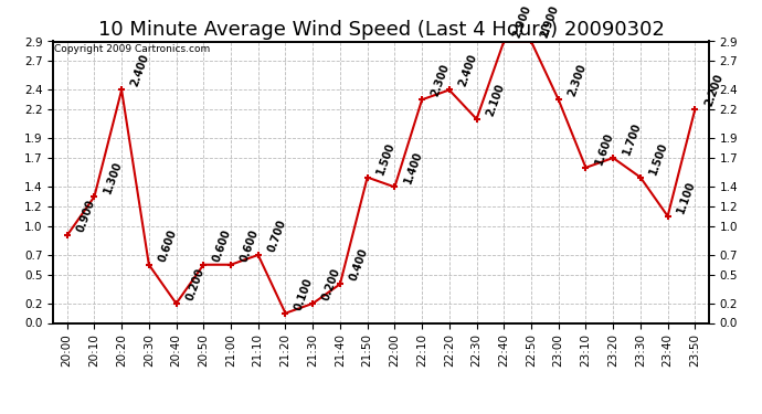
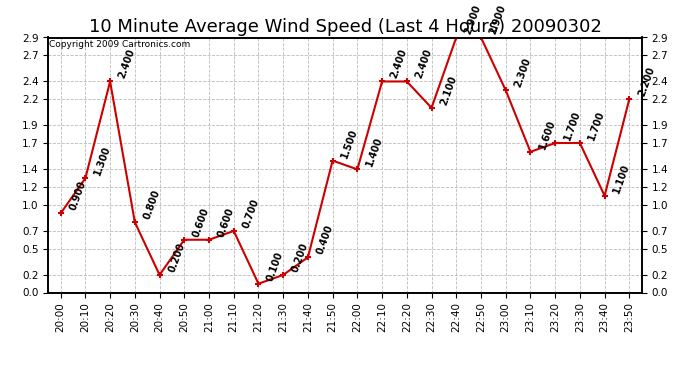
20:30: 0.600 -> 0.800
22:10: 2.300 -> 2.400
23:30: 1.500 -> 1.700
